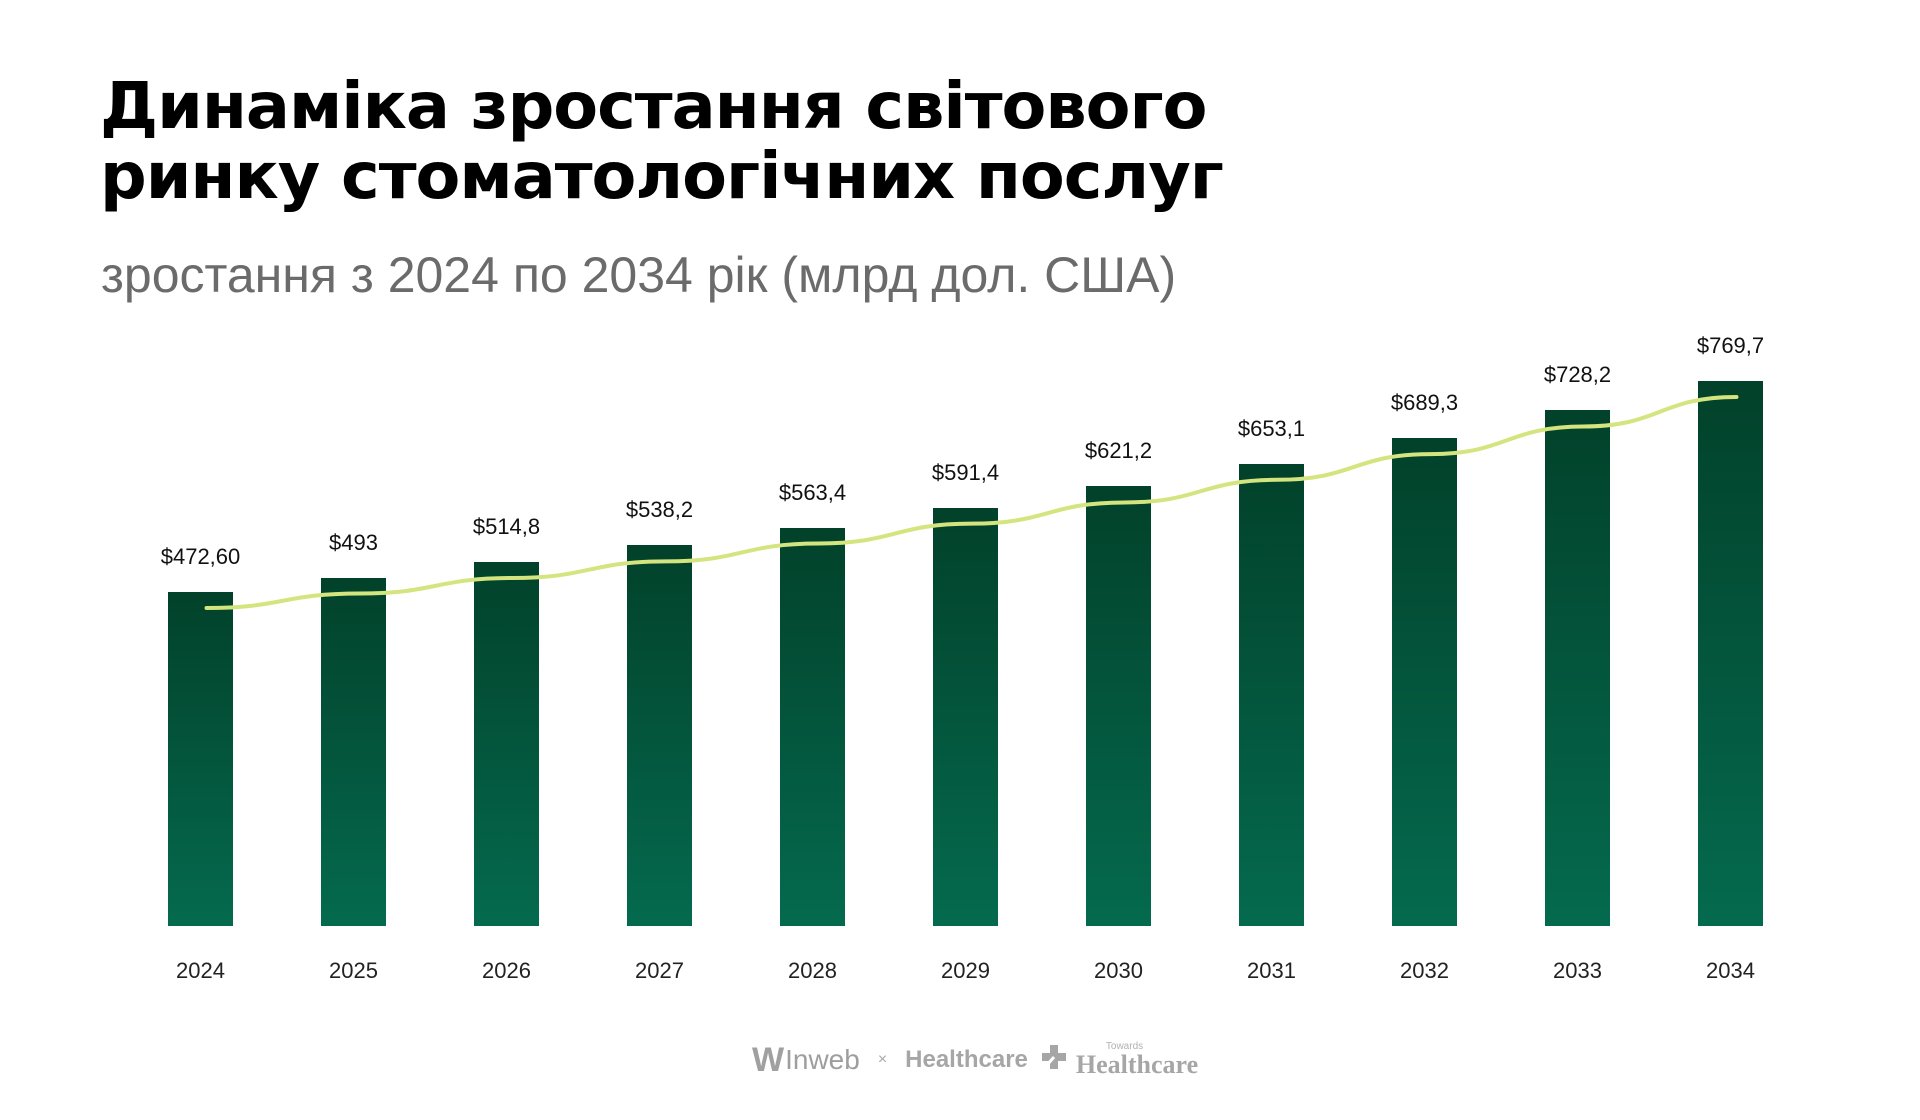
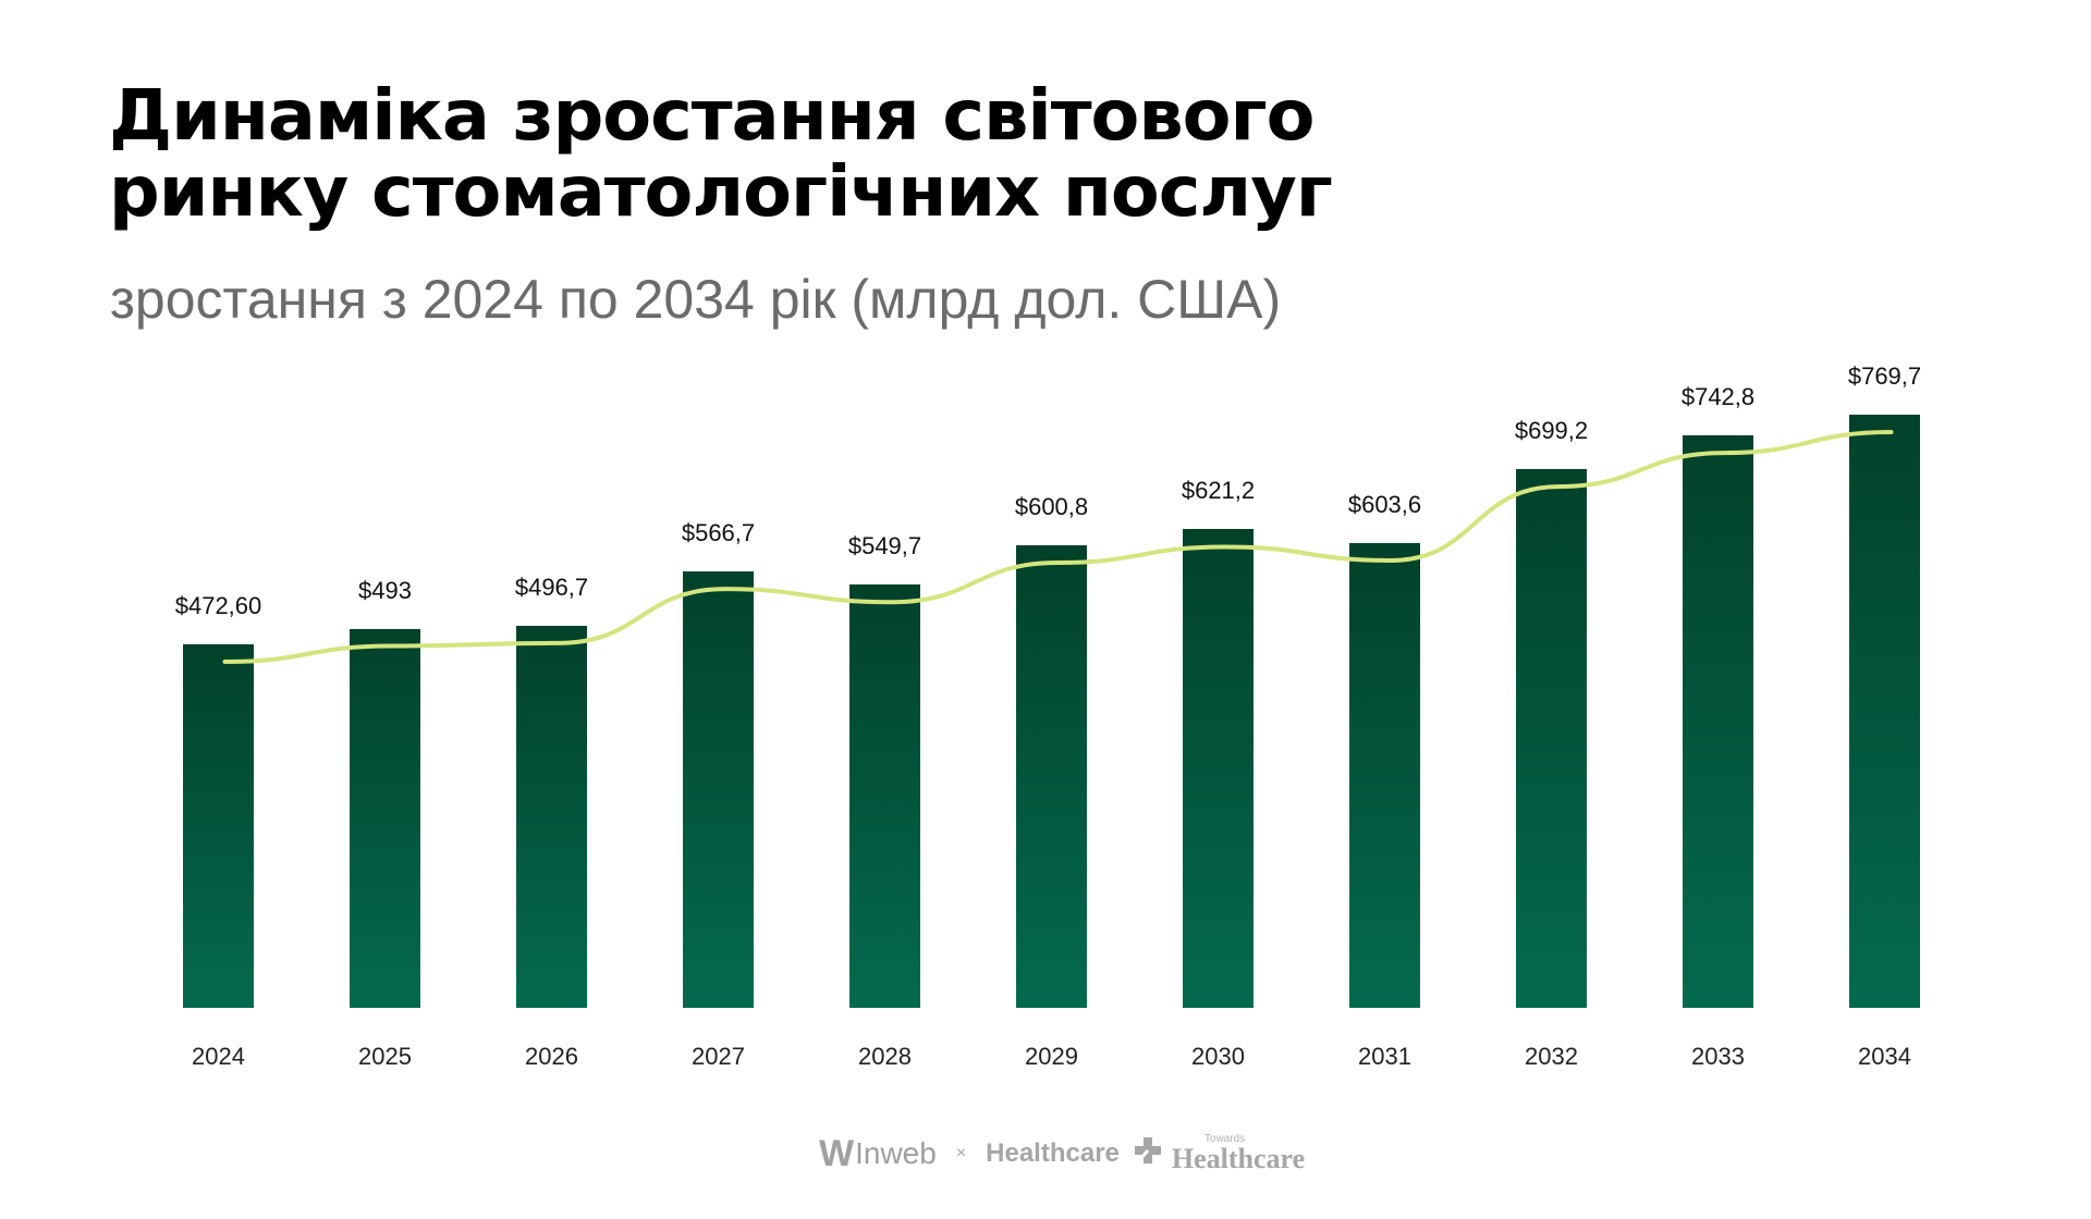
2026: $514,8 -> $496,7
2027: $538,2 -> $566,7
2028: $563,4 -> $549,7
2029: $591,4 -> $600,8
2031: $653,1 -> $603,6
2032: $689,3 -> $699,2
2033: $728,2 -> $742,8
